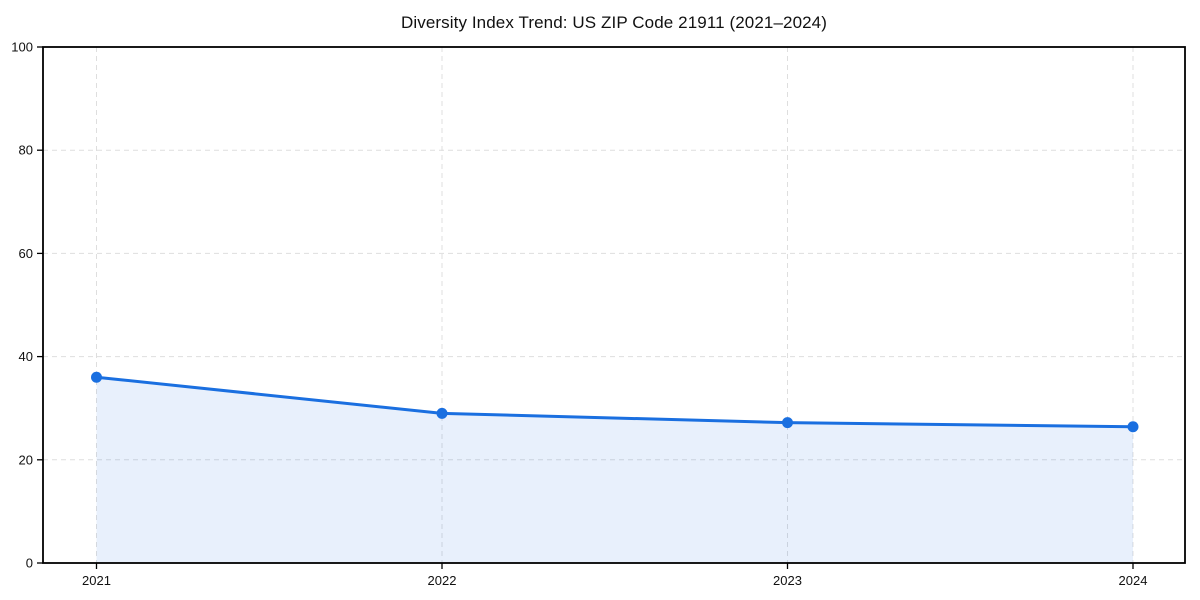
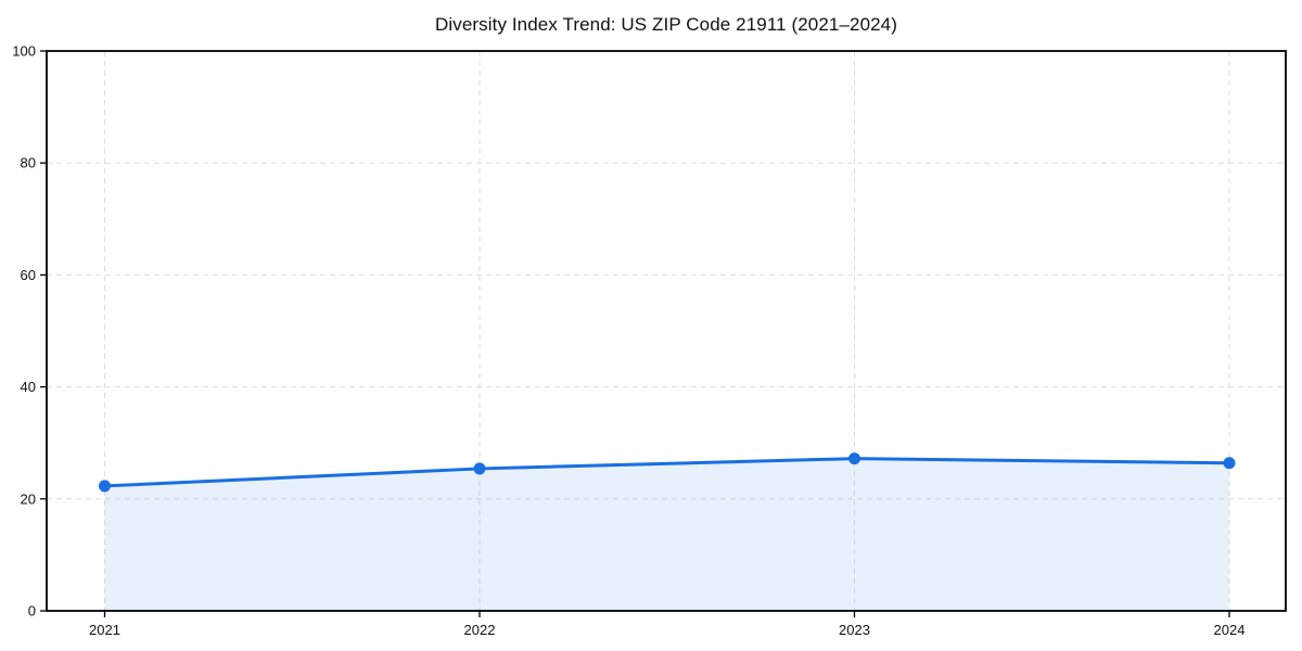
2021: 36 -> 22
2022: 29 -> 25
